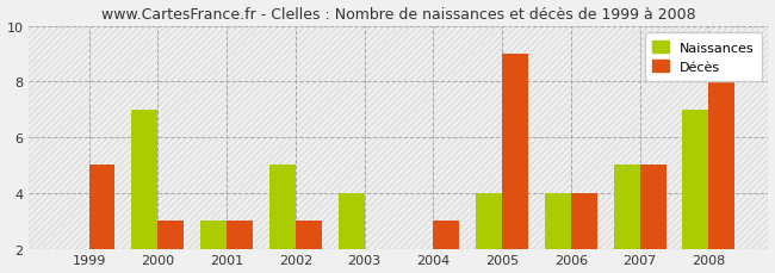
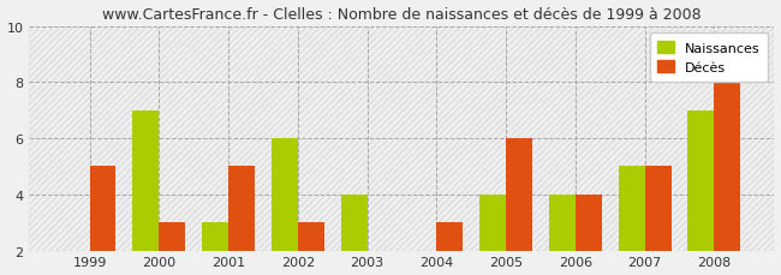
Décès/2001: 3 -> 5
Naissances/2002: 5 -> 6
Décès/2005: 9 -> 6
